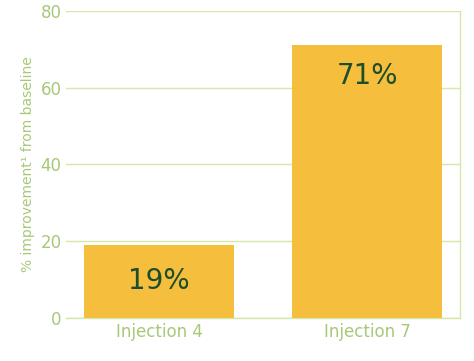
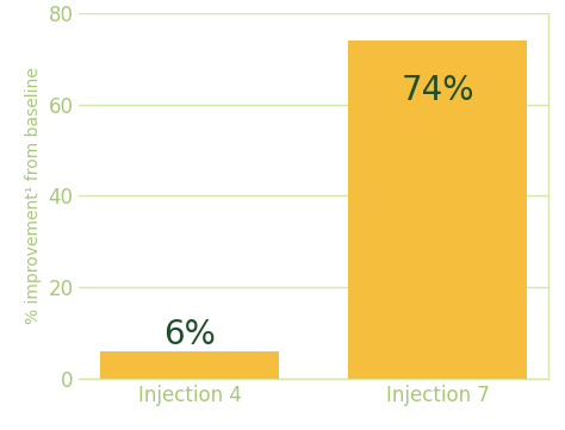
Injection 4: 19% -> 6%
Injection 7: 71% -> 74%
